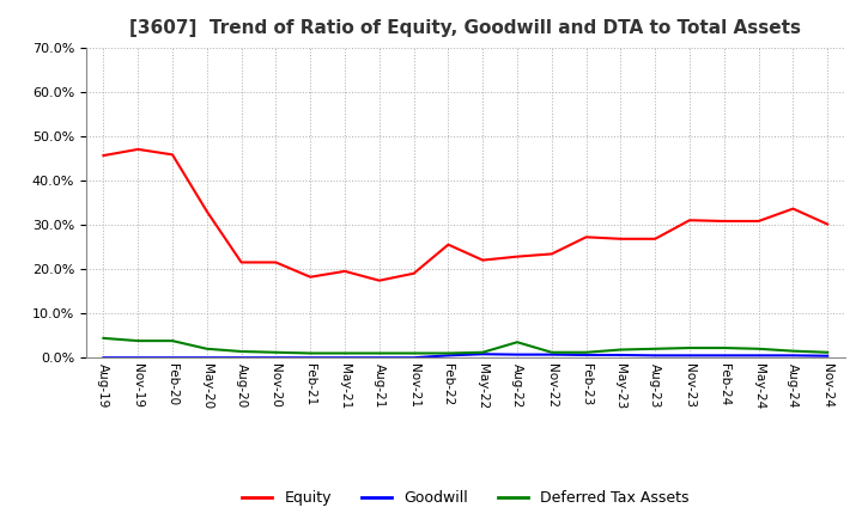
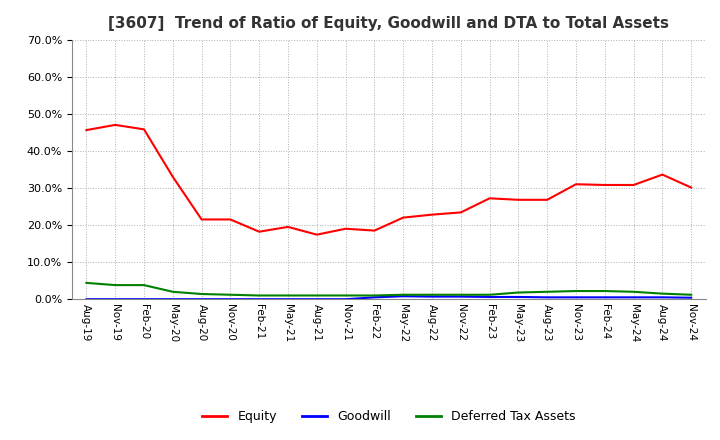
Equity/Feb-22: 25.5% -> 18.5%
Deferred Tax Assets/Aug-22: 3.5% -> 1.2%
